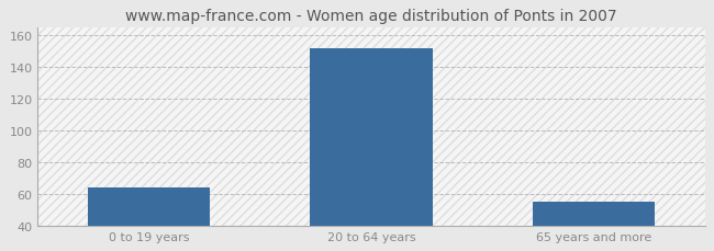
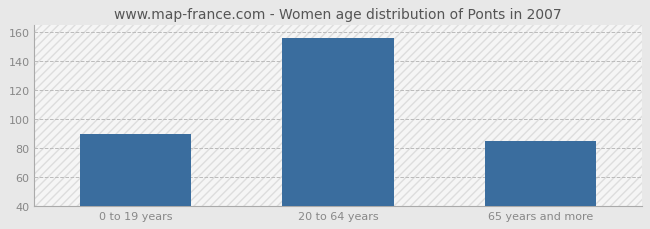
0 to 19 years: 64 -> 90
20 to 64 years: 152 -> 156
65 years and more: 55 -> 85
